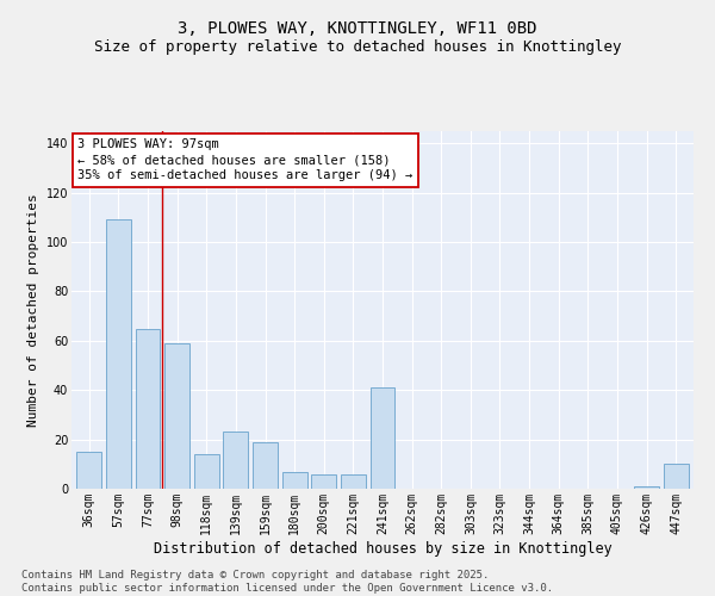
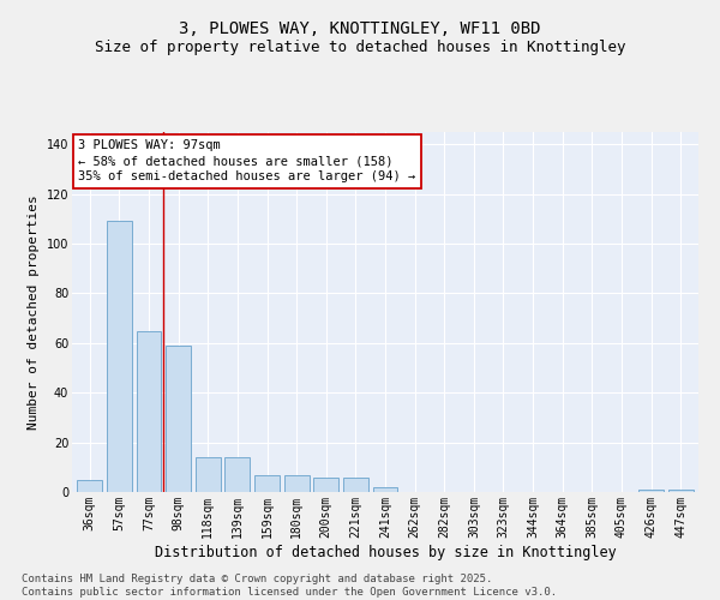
36sqm: 15 -> 5
139sqm: 23 -> 14
159sqm: 19 -> 7
241sqm: 41 -> 2
447sqm: 10 -> 1
